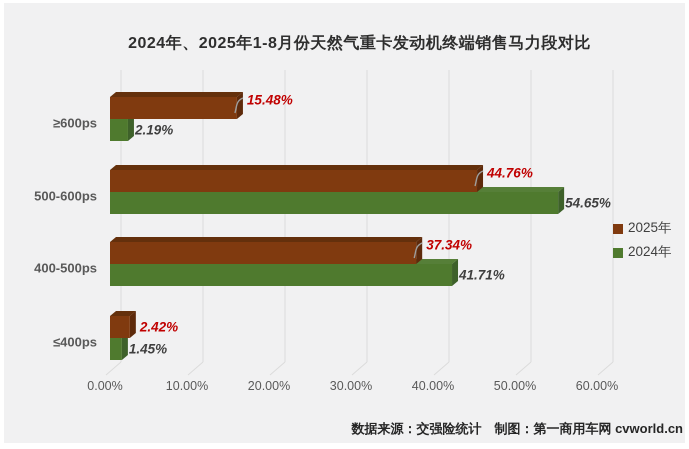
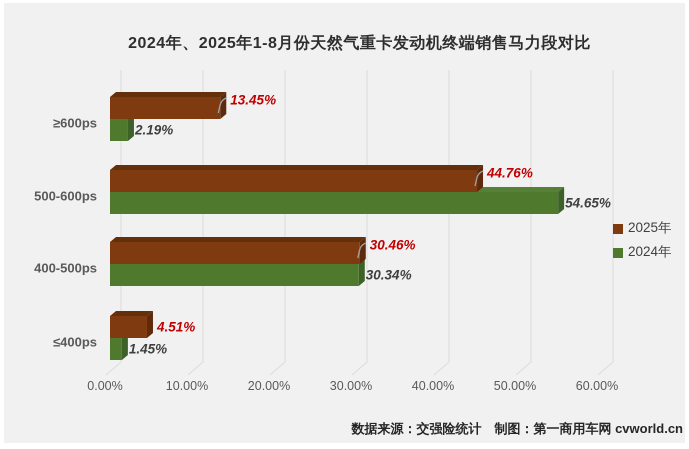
2025年/≥600ps: 15.48% -> 13.45%
2025年/400-500ps: 37.34% -> 30.46%
2024年/400-500ps: 41.71% -> 30.34%
2025年/≤400ps: 2.42% -> 4.51%
